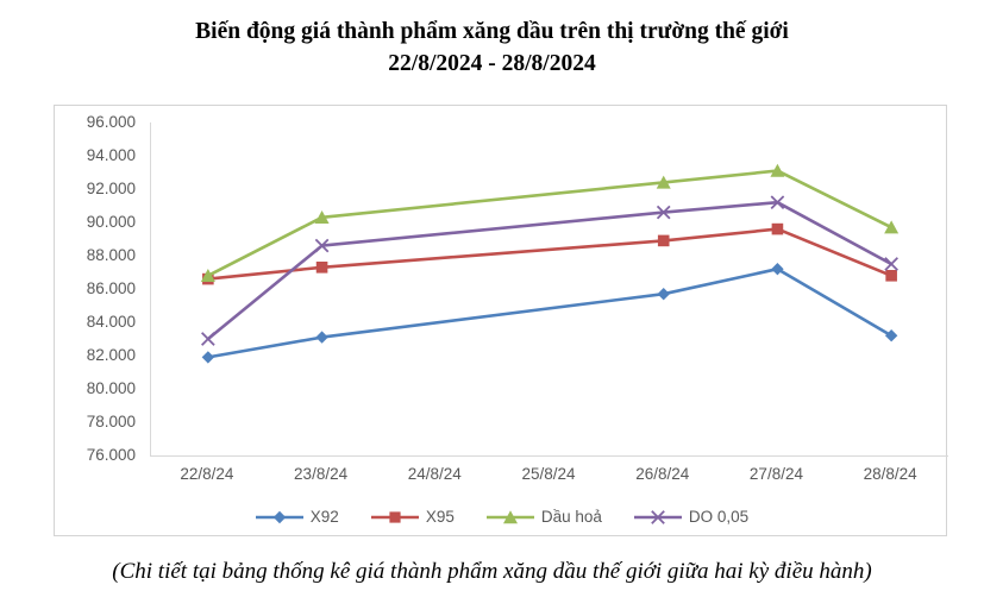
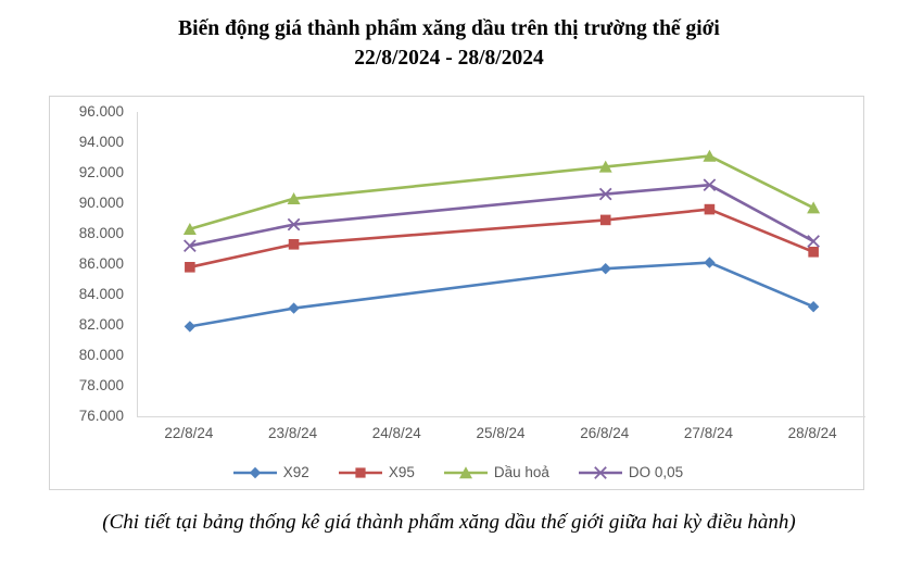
X95/22/8/24: 86600 -> 85800
Dầu hoả/22/8/24: 86800 -> 88300
DO 0,05/22/8/24: 83000 -> 87200
X92/27/8/24: 87200 -> 86100
